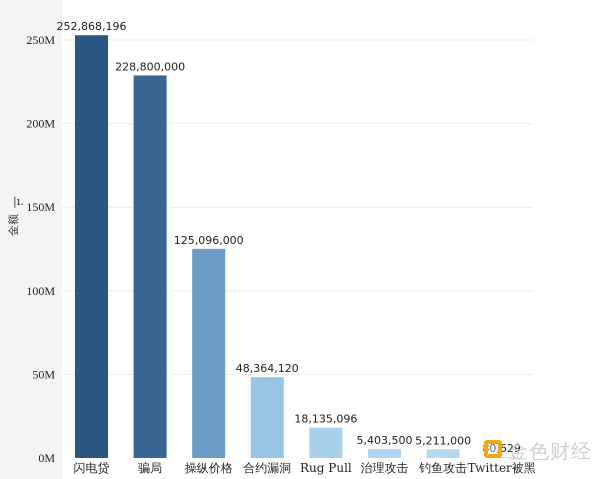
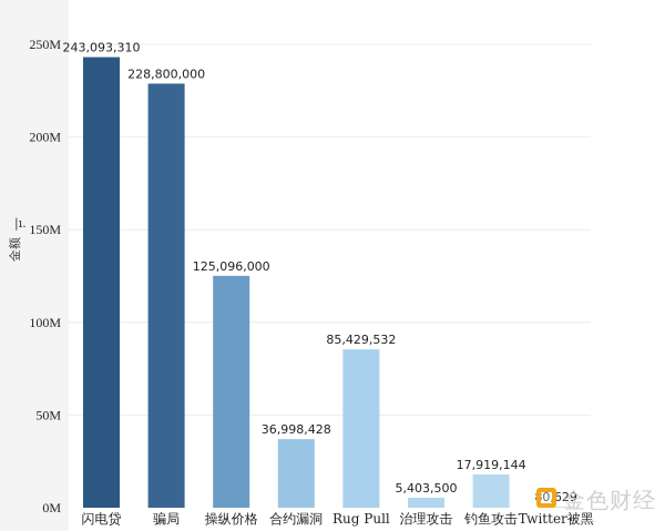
闪电贷: 252,868,196 -> 243,093,310
合约漏洞: 48,364,120 -> 36,998,428
Rug Pull: 18,135,096 -> 85,429,532
钓鱼攻击: 5,211,000 -> 17,919,144
